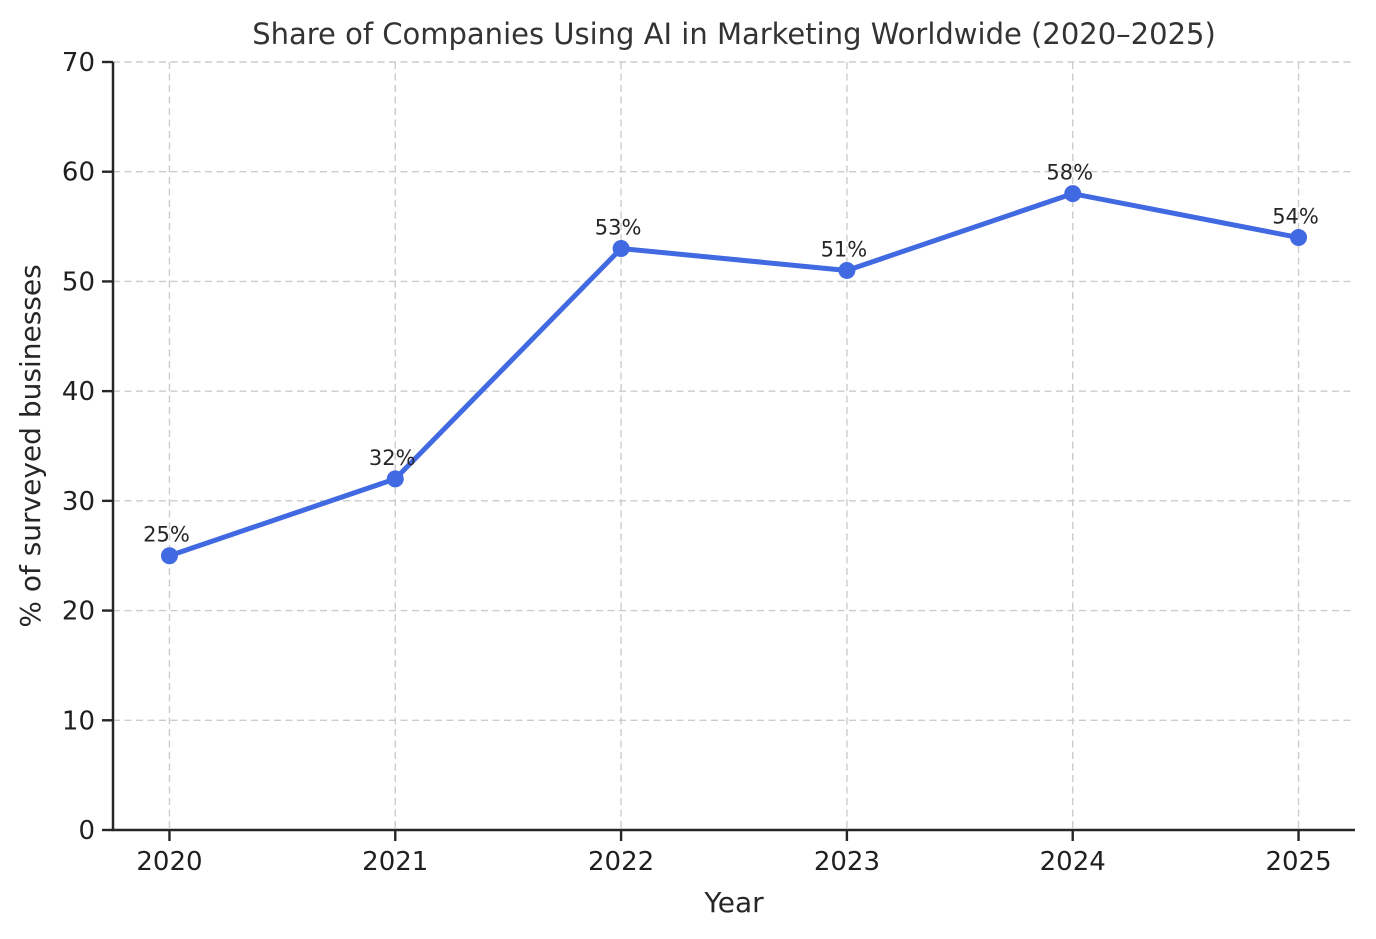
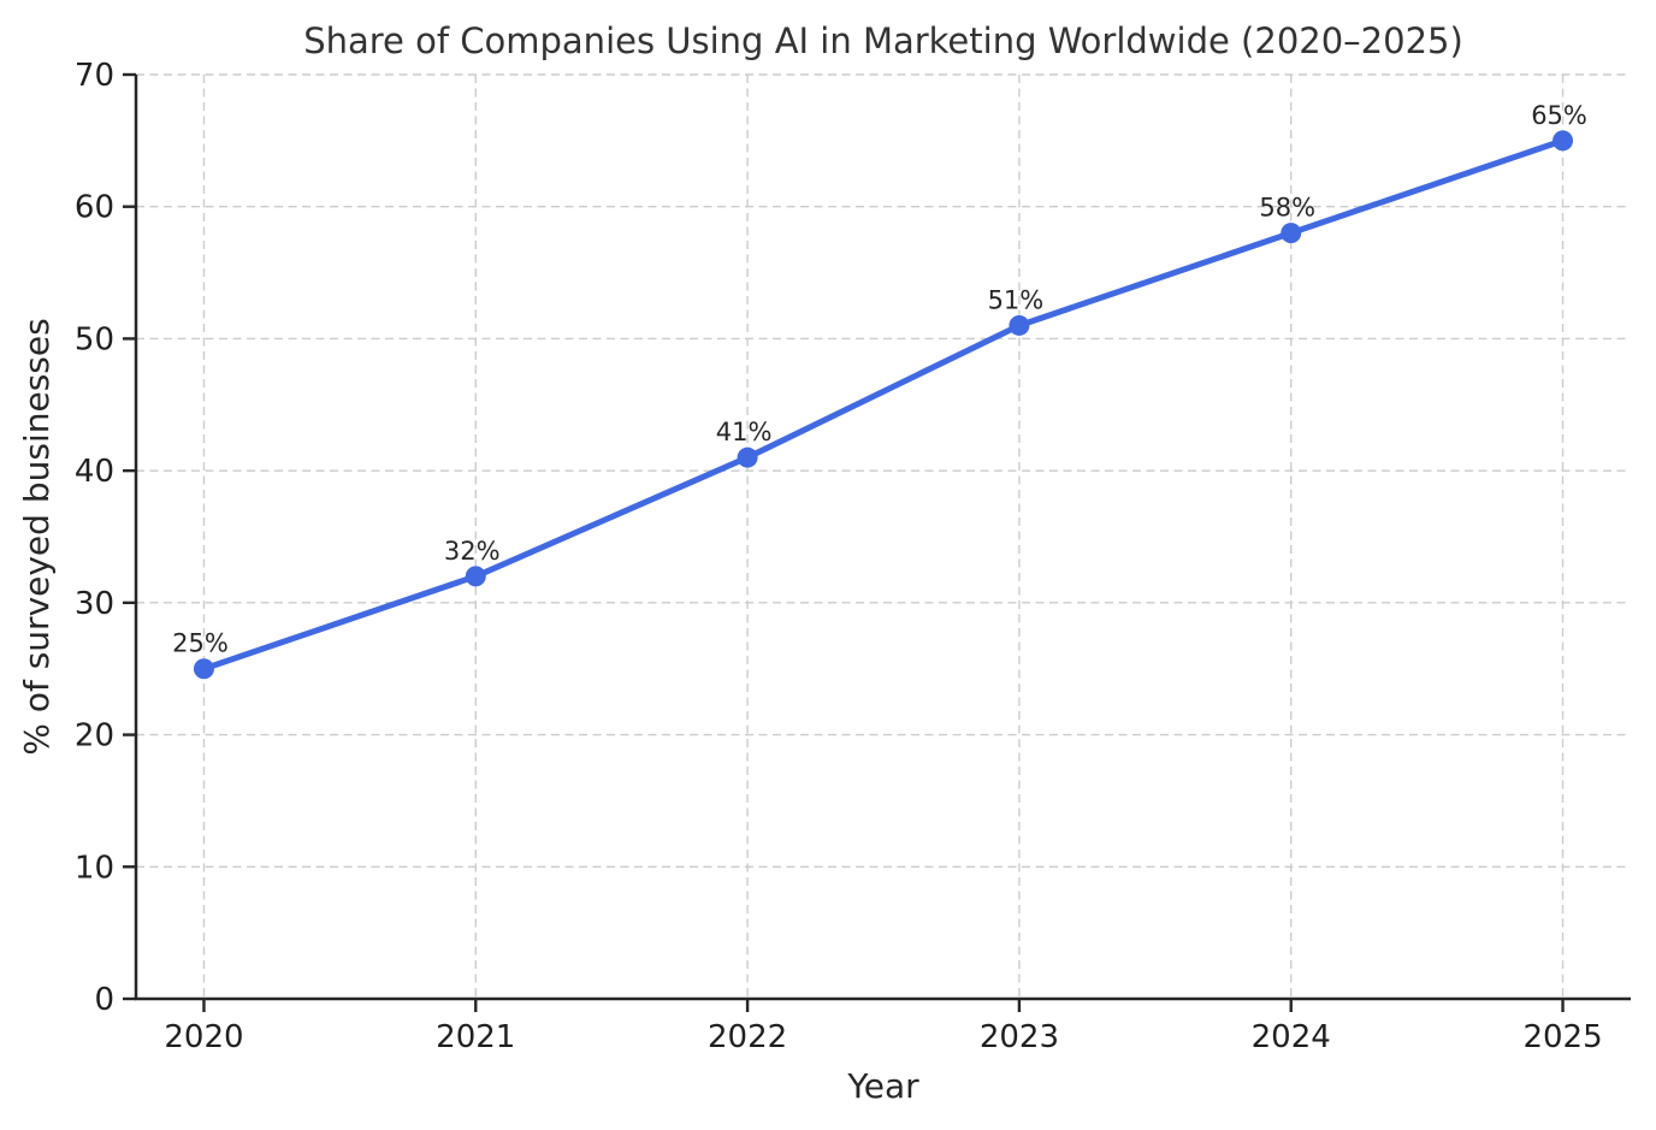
2022: 53% -> 41%
2025: 54% -> 65%
